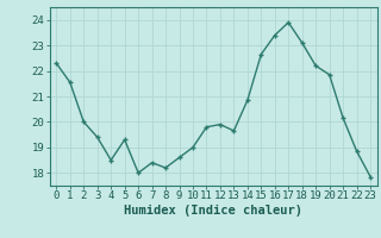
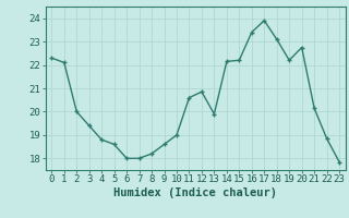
1: 21.55 -> 22.10
4: 18.50 -> 18.80
5: 19.30 -> 18.60
7: 18.40 -> 18.00
11: 19.80 -> 20.60
12: 19.90 -> 20.85
13: 19.65 -> 19.90
14: 20.85 -> 22.15
15: 22.65 -> 22.20
20: 21.85 -> 22.75
